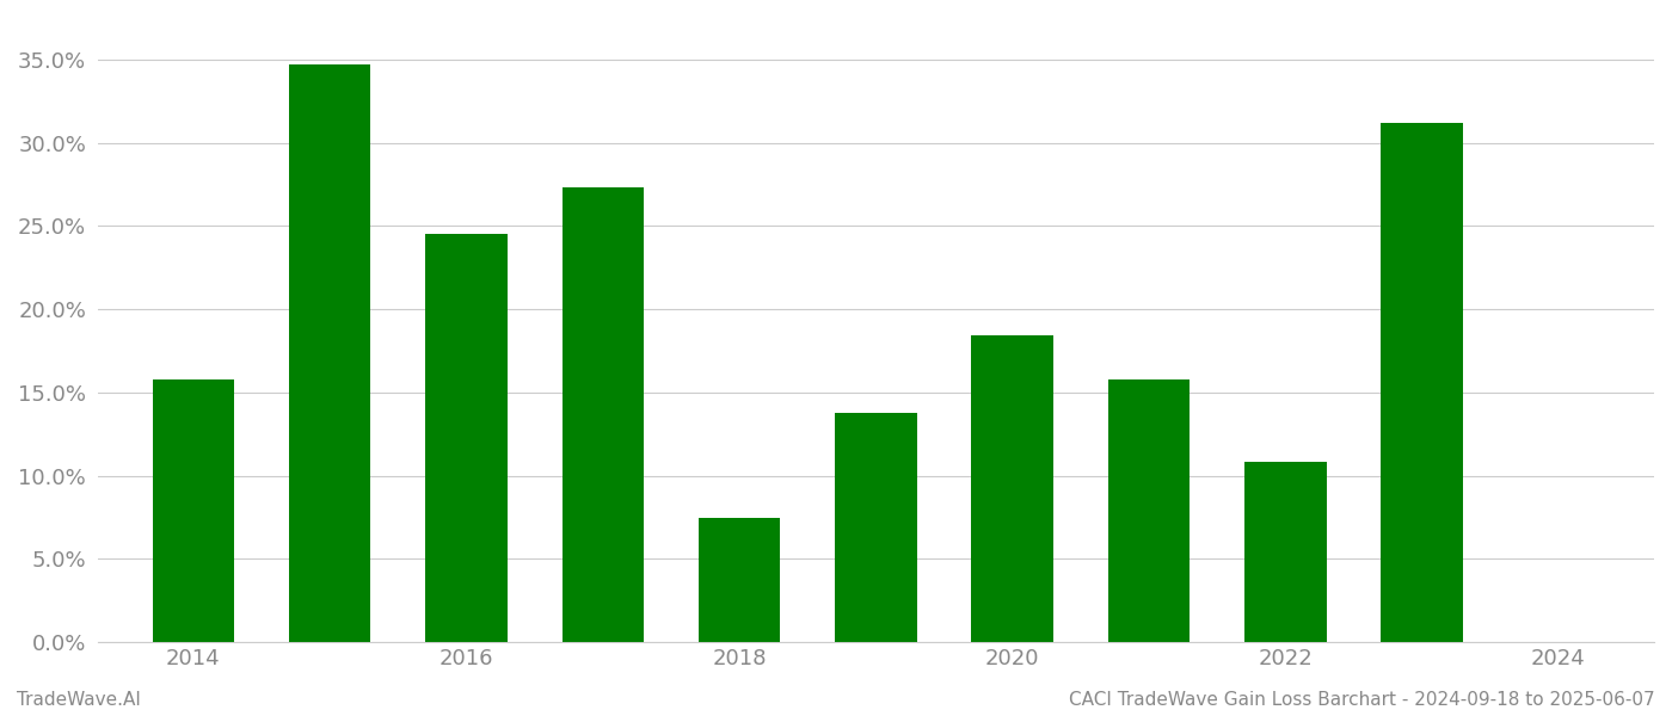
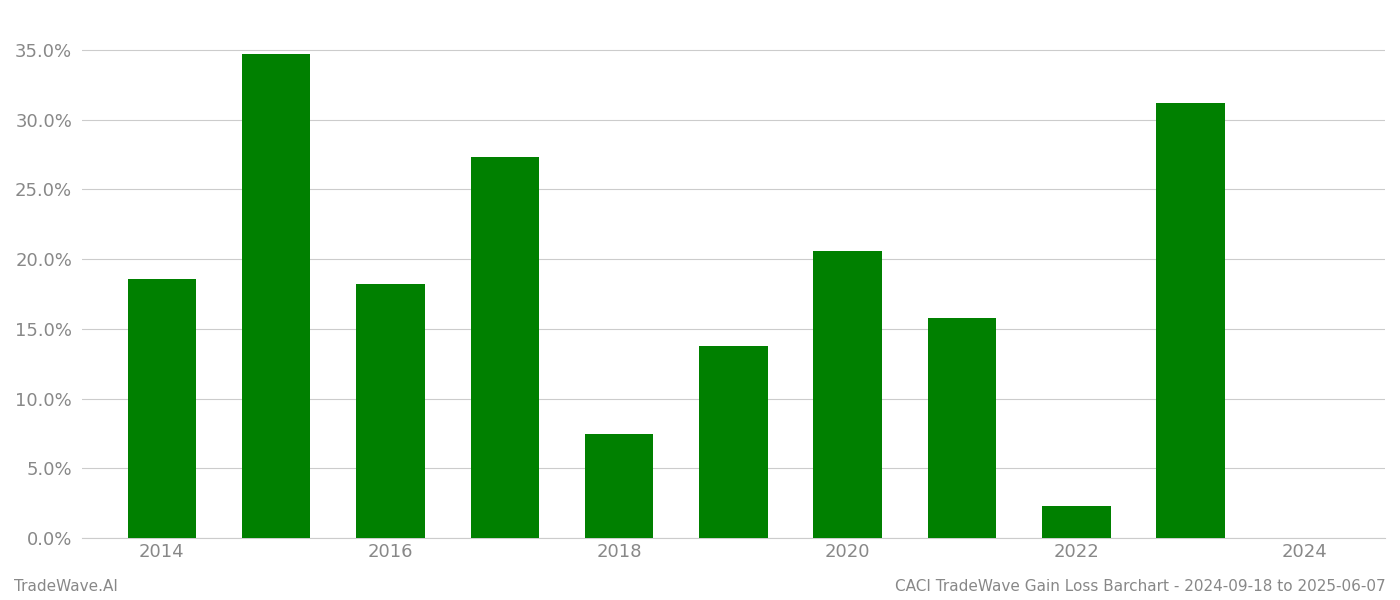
2014: 15.8% -> 18.6%
2016: 24.5% -> 18.2%
2020: 18.4% -> 20.6%
2022: 10.8% -> 2.3%
